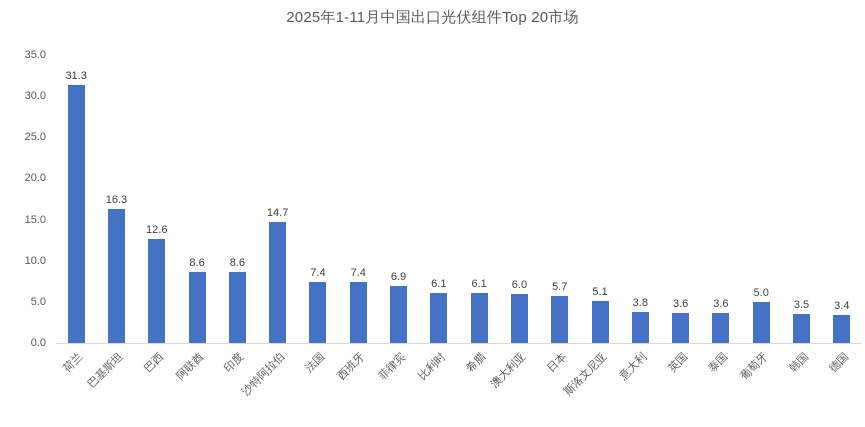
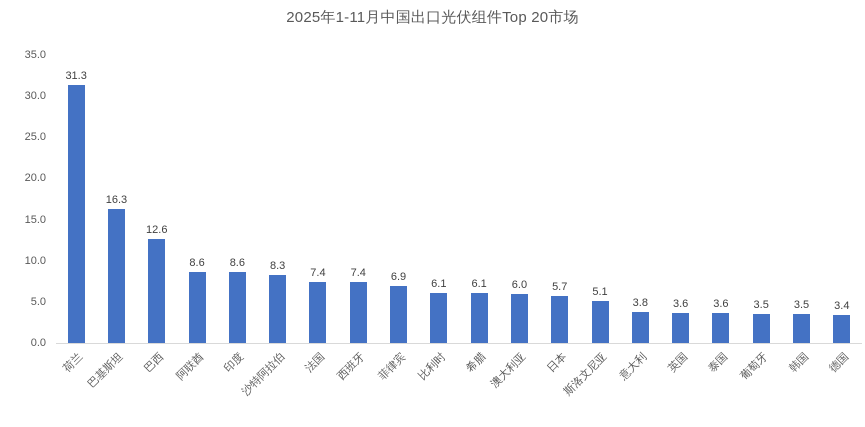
沙特阿拉伯: 14.7 -> 8.3
葡萄牙: 5.0 -> 3.5
